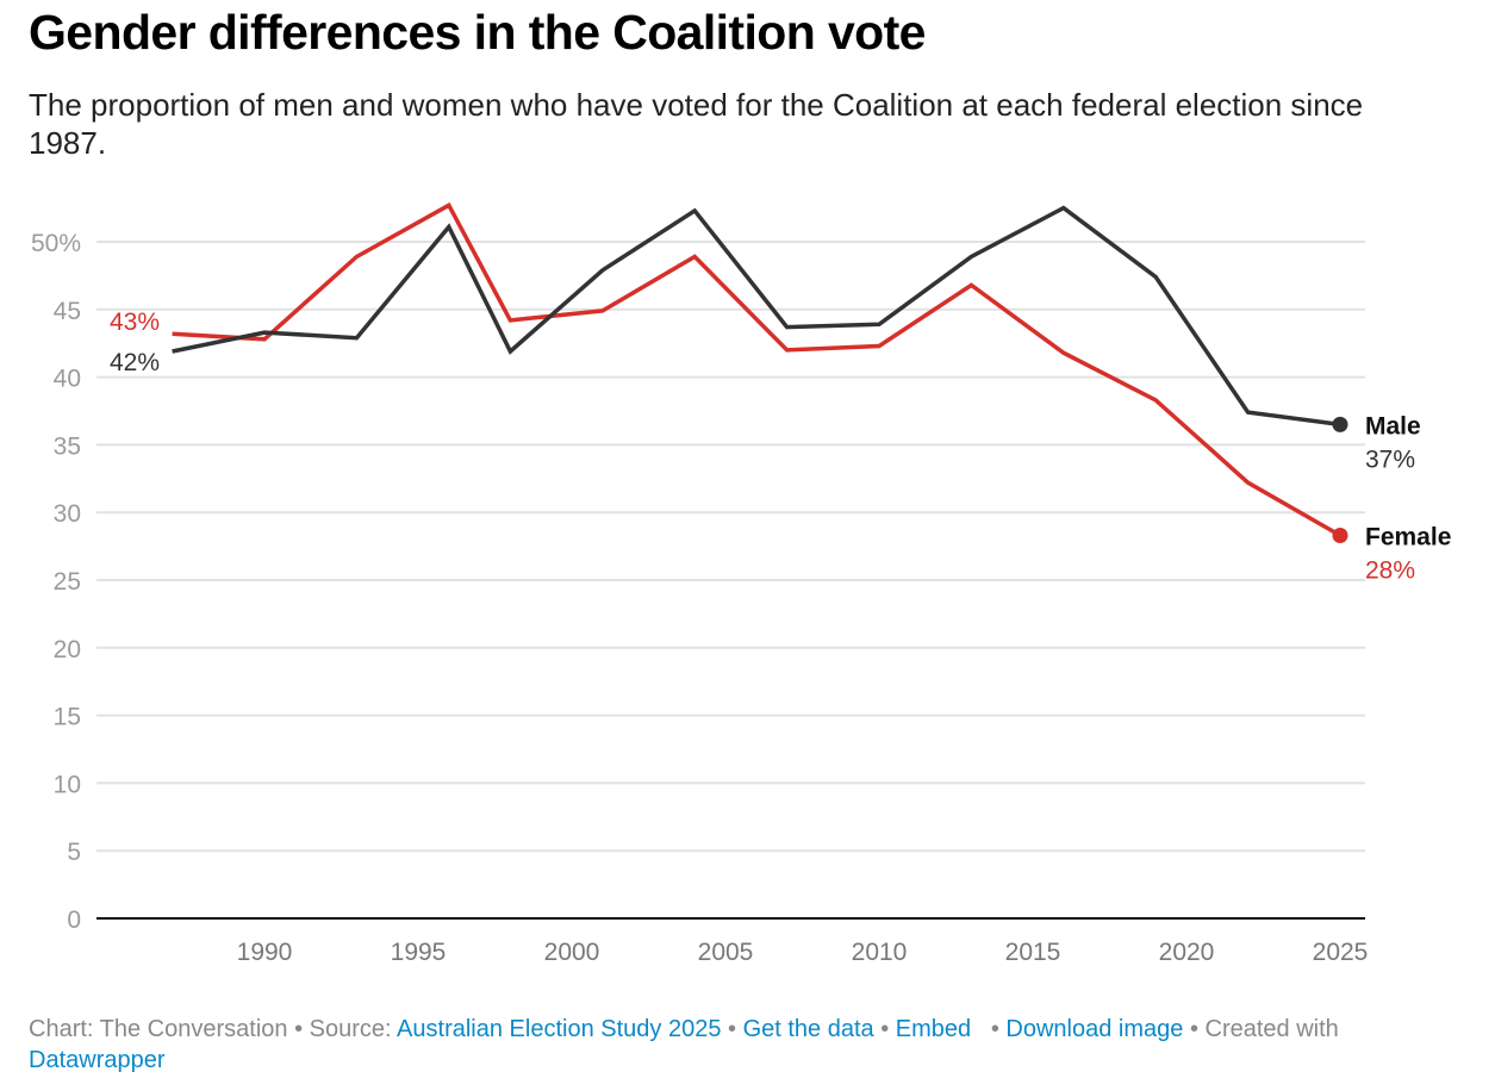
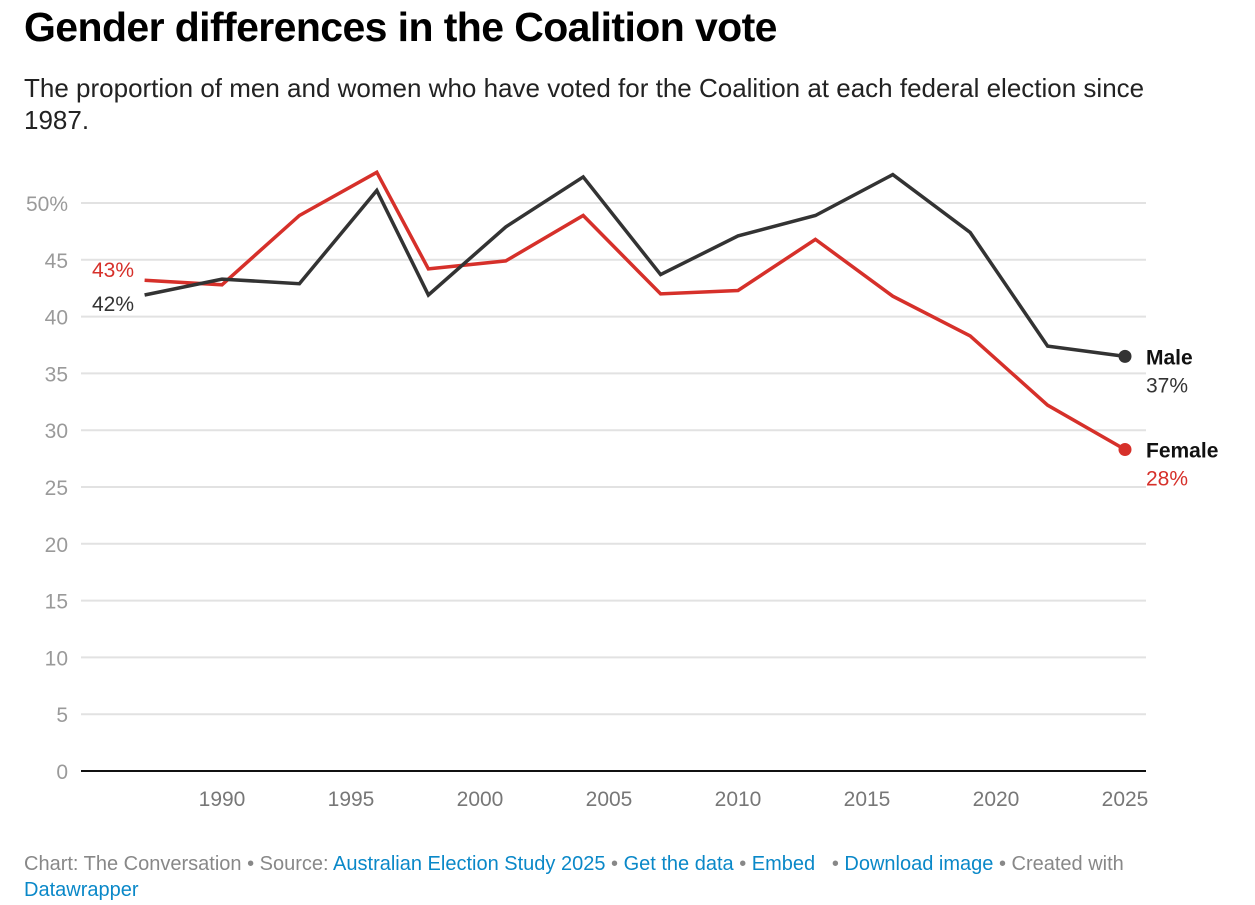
Male/2010: 43.9% -> 47.1%
